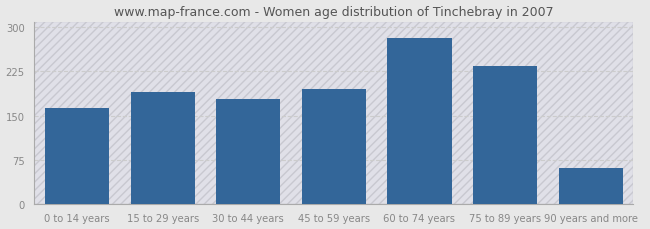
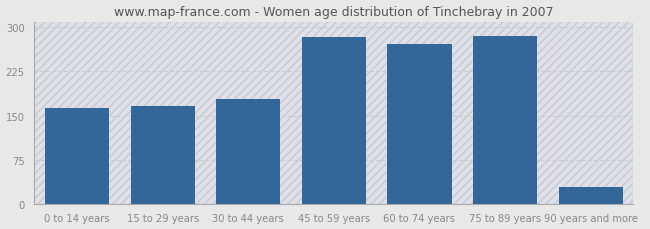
15 to 29 years: 190 -> 166
45 to 59 years: 196 -> 284
60 to 74 years: 282 -> 271
75 to 89 years: 234 -> 285
90 years and more: 60 -> 28
